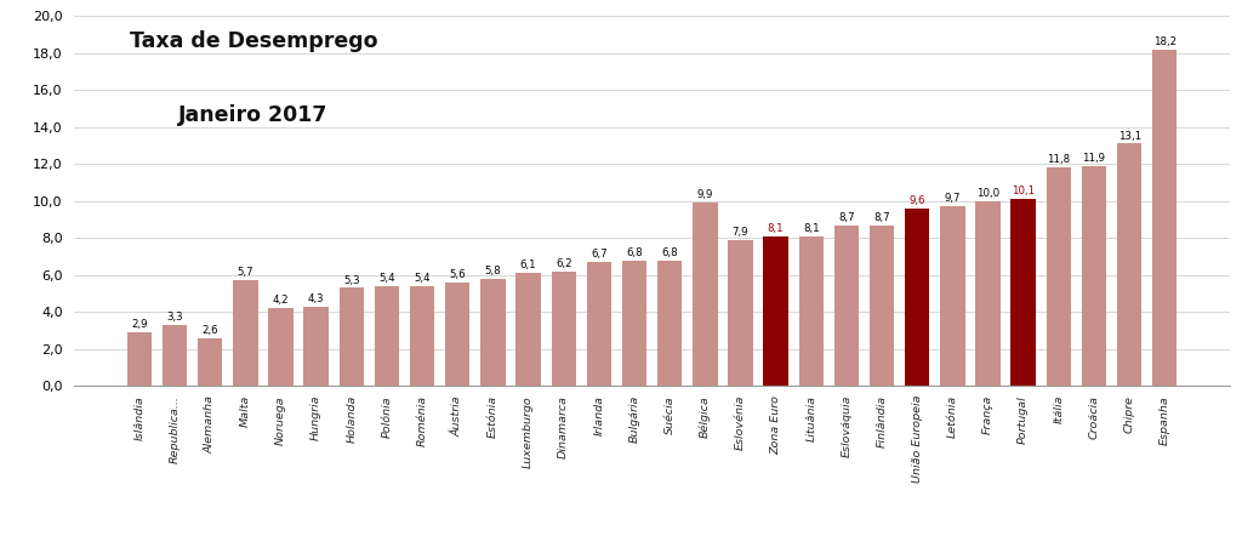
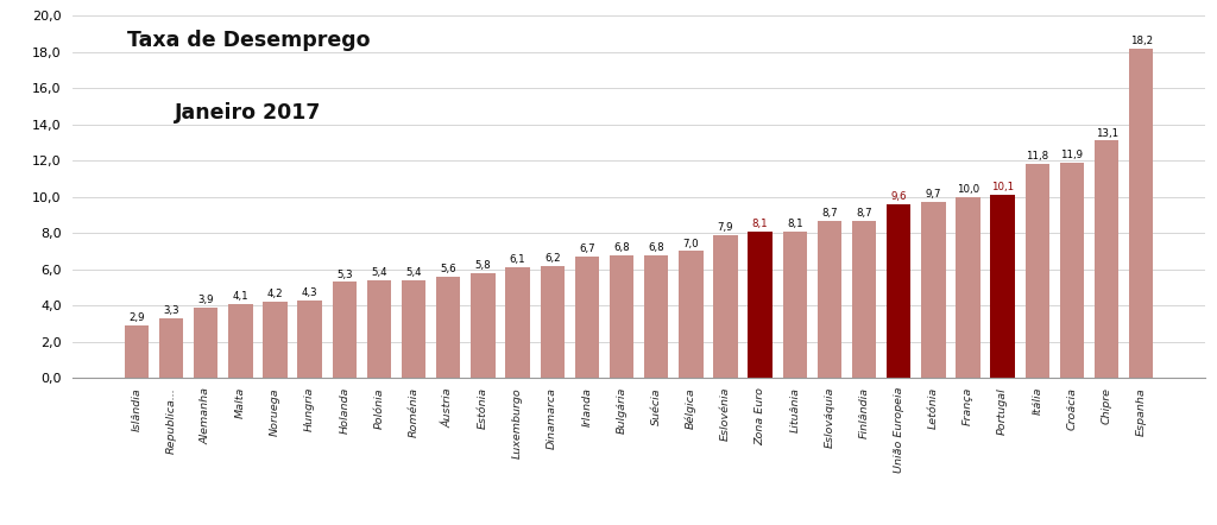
Alemanha: 2,6 -> 3,9
Malta: 5,7 -> 4,1
Bélgica: 9,9 -> 7,0
